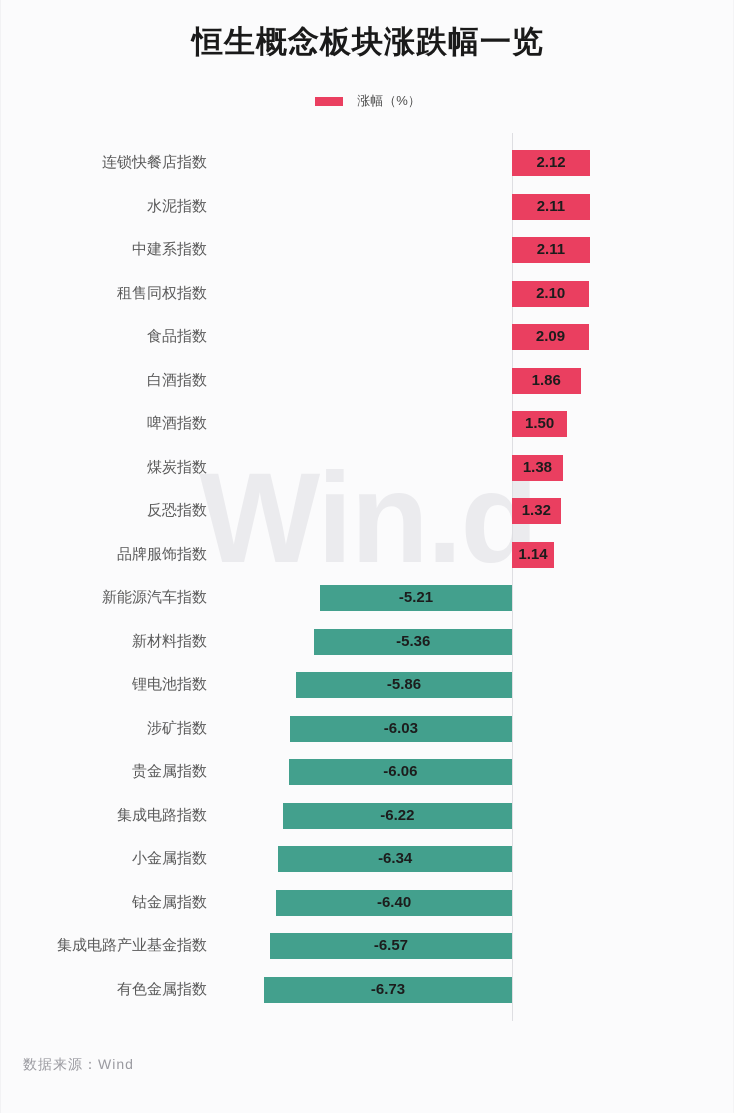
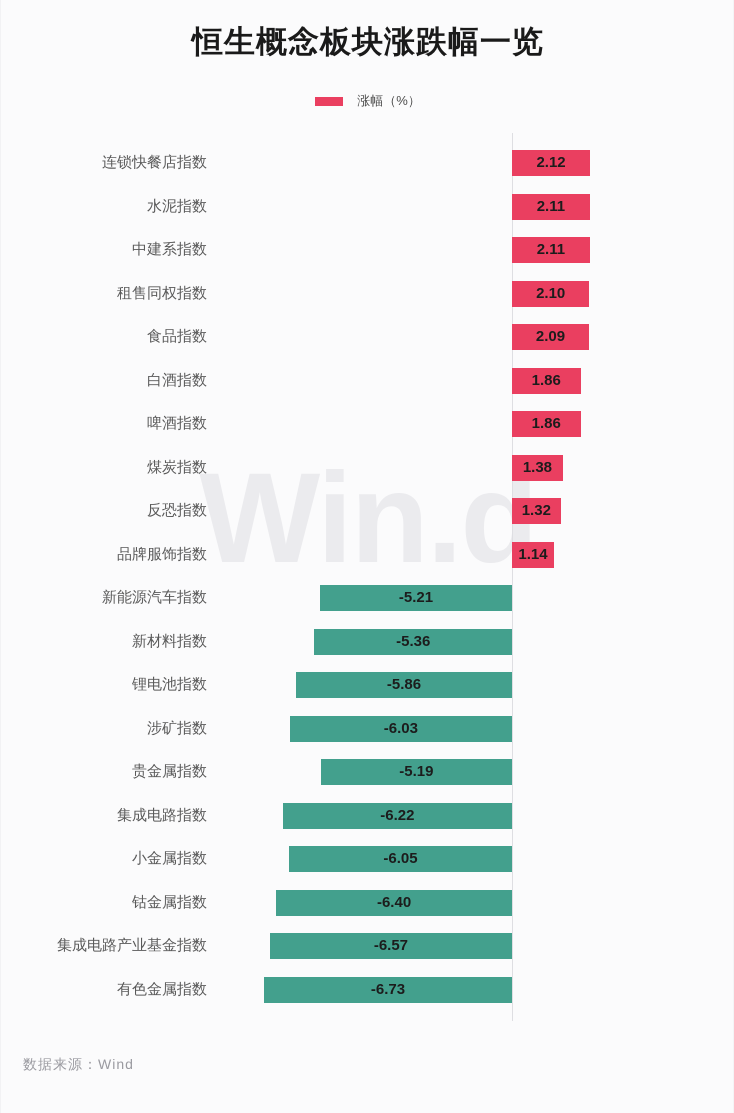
啤酒指数: 1.50 -> 1.86
贵金属指数: -6.06 -> -5.19
小金属指数: -6.34 -> -6.05
